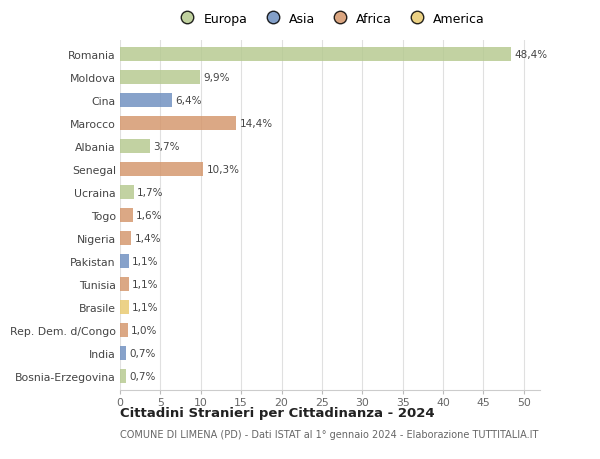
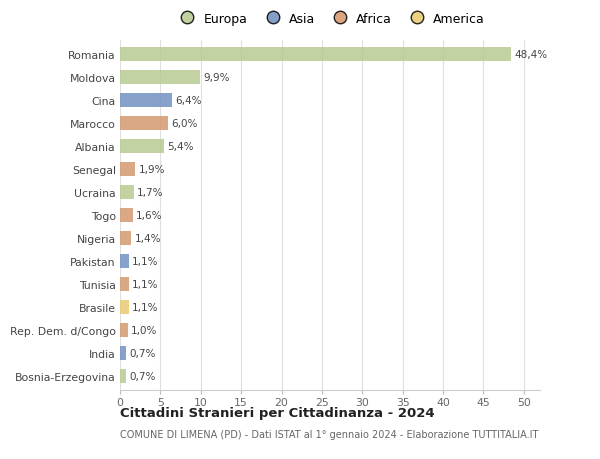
Marocco: 14,4% -> 6,0%
Albania: 3,7% -> 5,4%
Senegal: 10,3% -> 1,9%
